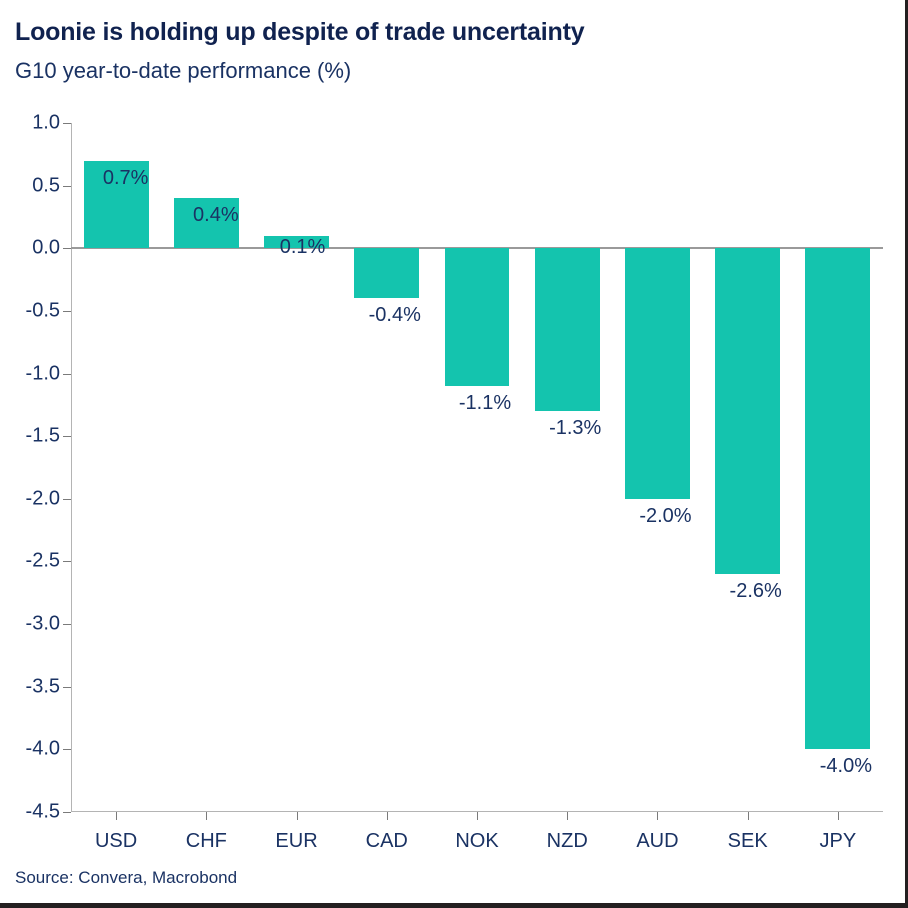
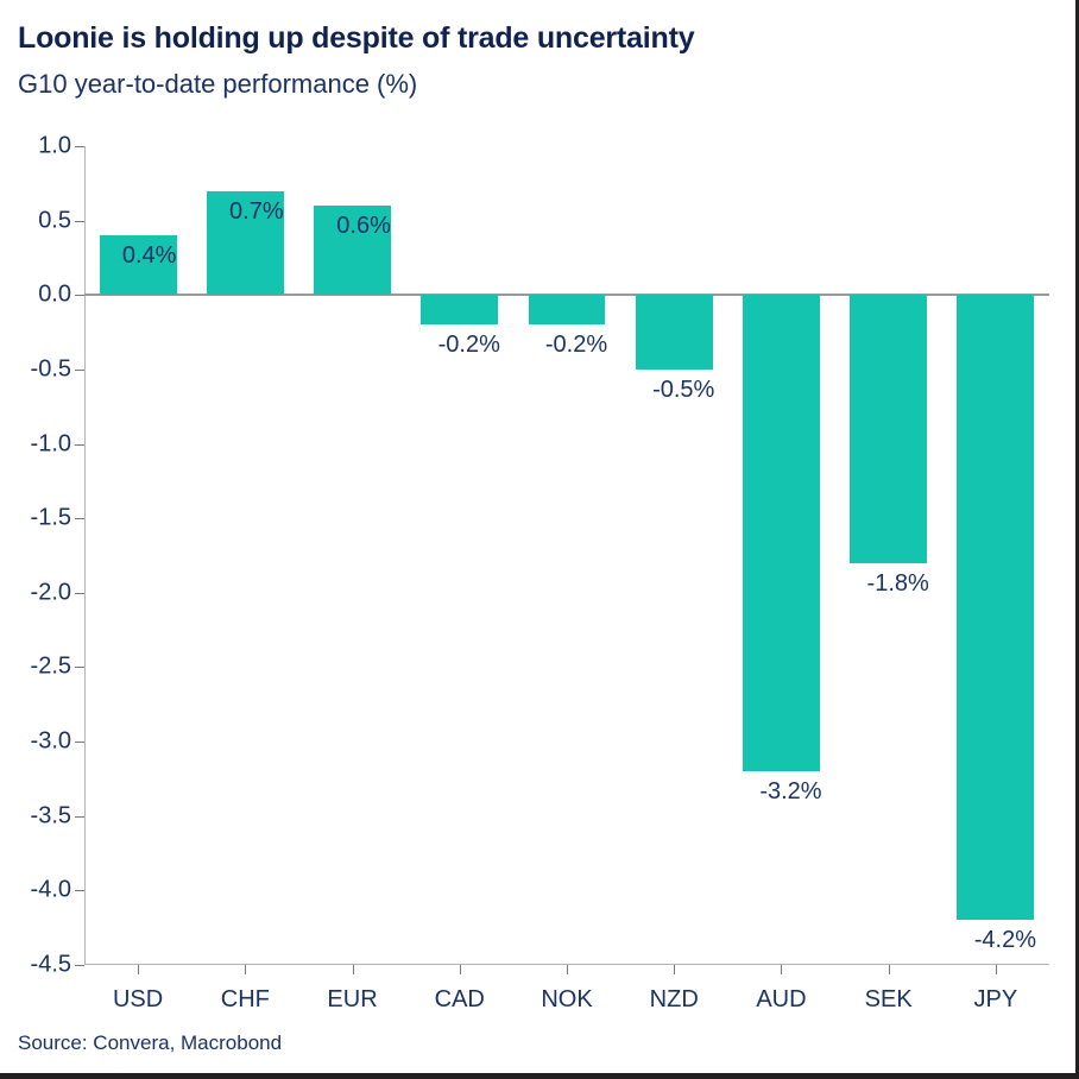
USD: 0.7% -> 0.4%
CHF: 0.4% -> 0.7%
EUR: 0.1% -> 0.6%
CAD: -0.4% -> -0.2%
NOK: -1.1% -> -0.2%
NZD: -1.3% -> -0.5%
AUD: -2.0% -> -3.2%
SEK: -2.6% -> -1.8%
JPY: -4.0% -> -4.2%
